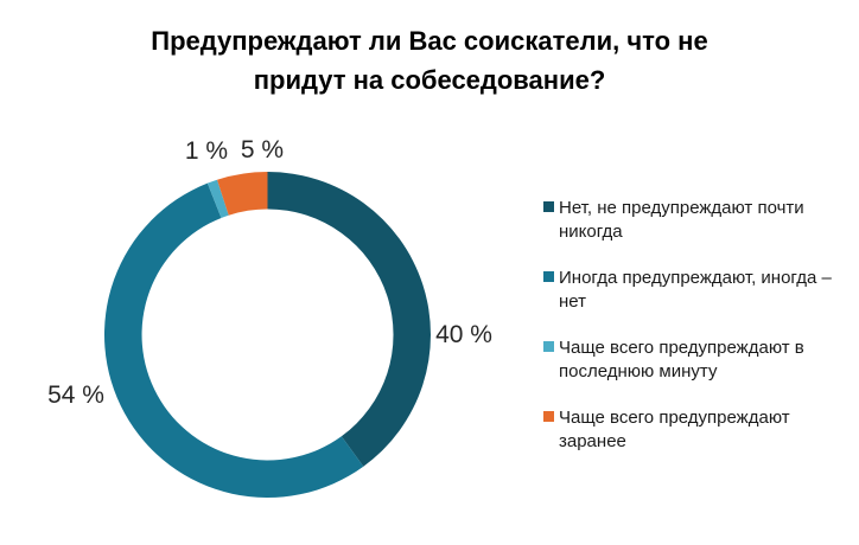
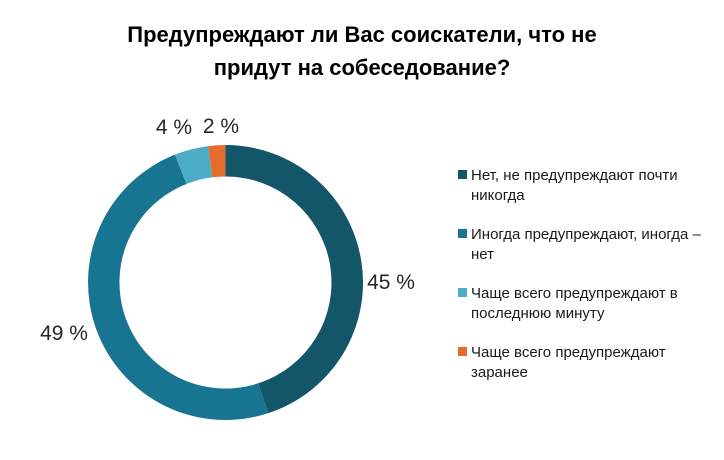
Нет, не предупреждают почти никогда: 40 -> 45
Иногда предупреждают, иногда – нет: 54 -> 49
Чаще всего предупреждают в последнюю минуту: 1 -> 4
Чаще всего предупреждают заранее: 5 -> 2
